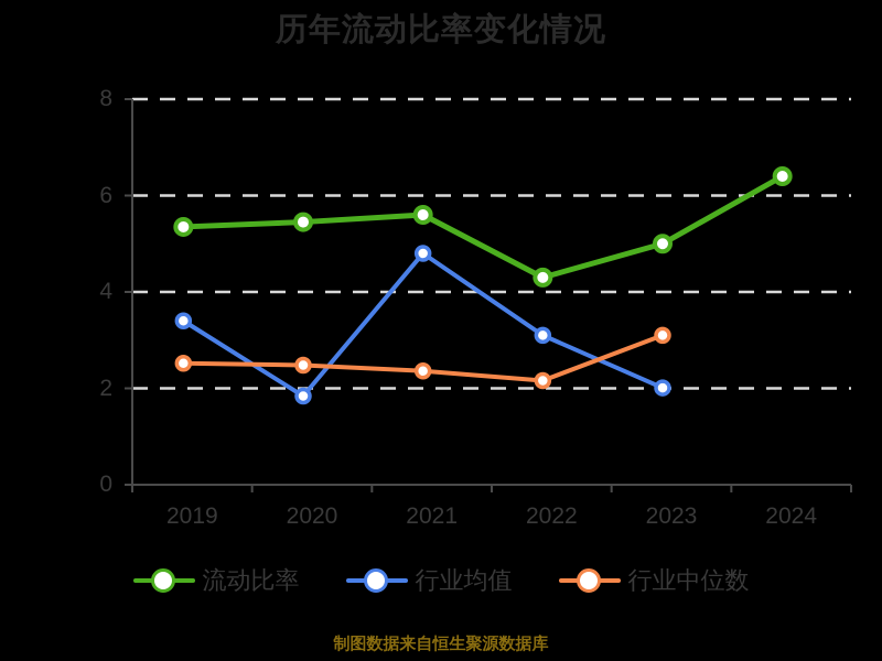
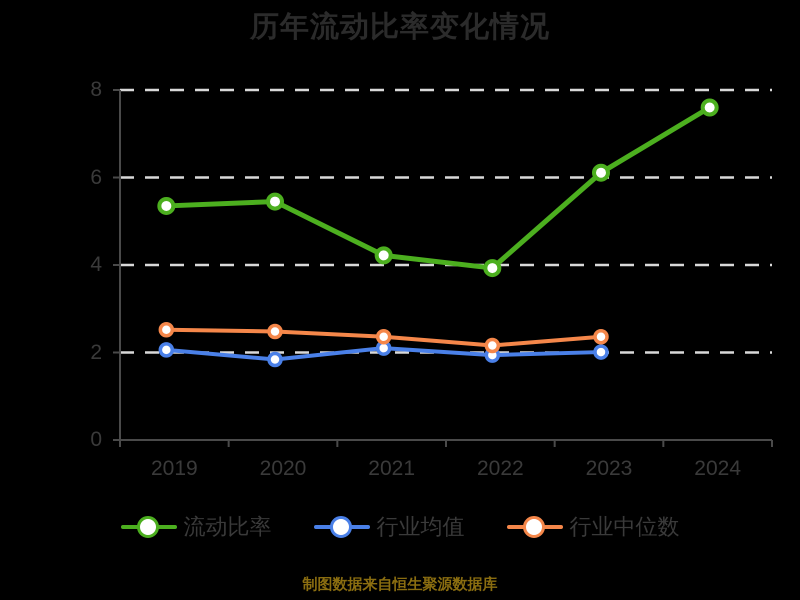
行业均值/2019: 3.4 -> 2.1
流动比率/2021: 5.6 -> 4.2
行业均值/2021: 4.8 -> 2.1
流动比率/2022: 4.3 -> 3.9
行业均值/2022: 3.1 -> 1.9
流动比率/2023: 5.0 -> 6.1
行业中位数/2023: 3.1 -> 2.4
流动比率/2024: 6.4 -> 7.6
